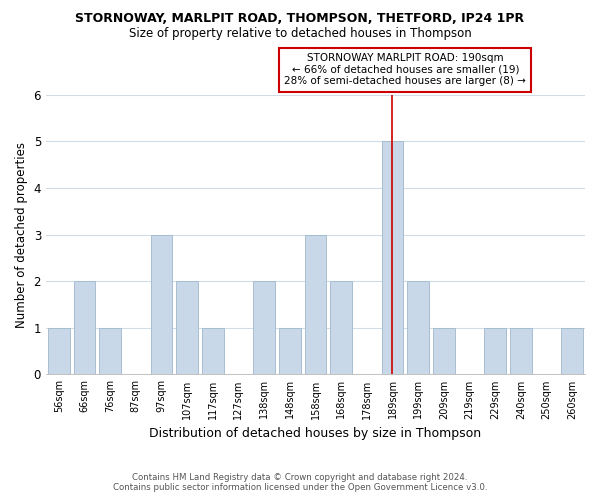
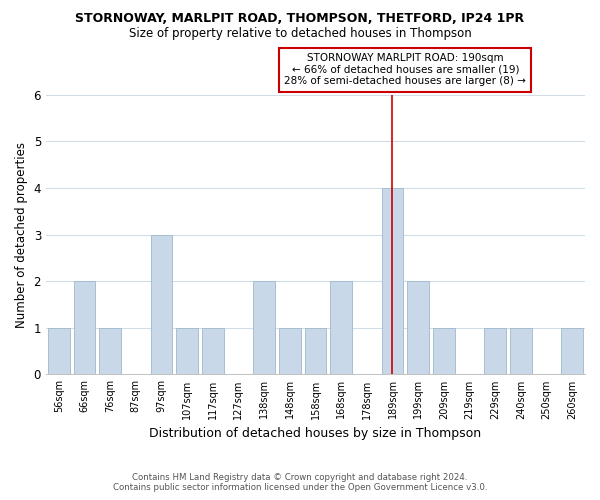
107sqm: 2 -> 1
158sqm: 3 -> 1
189sqm: 5 -> 4
